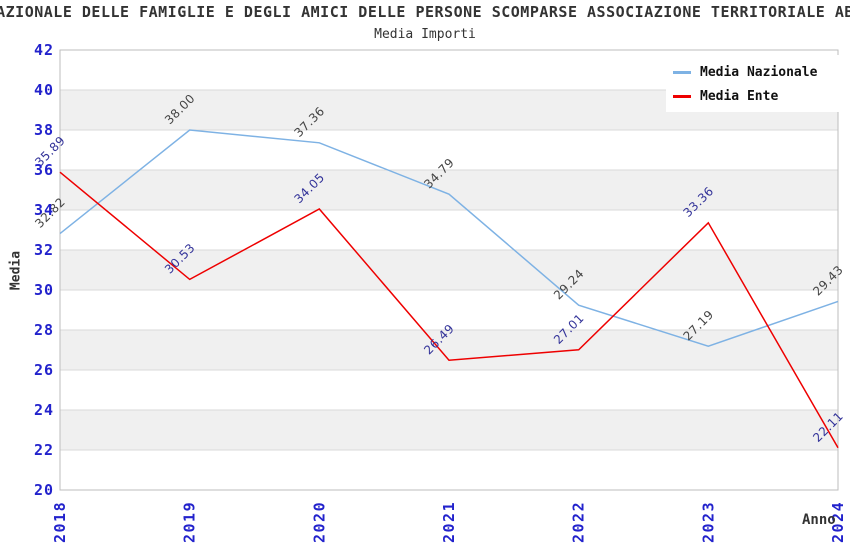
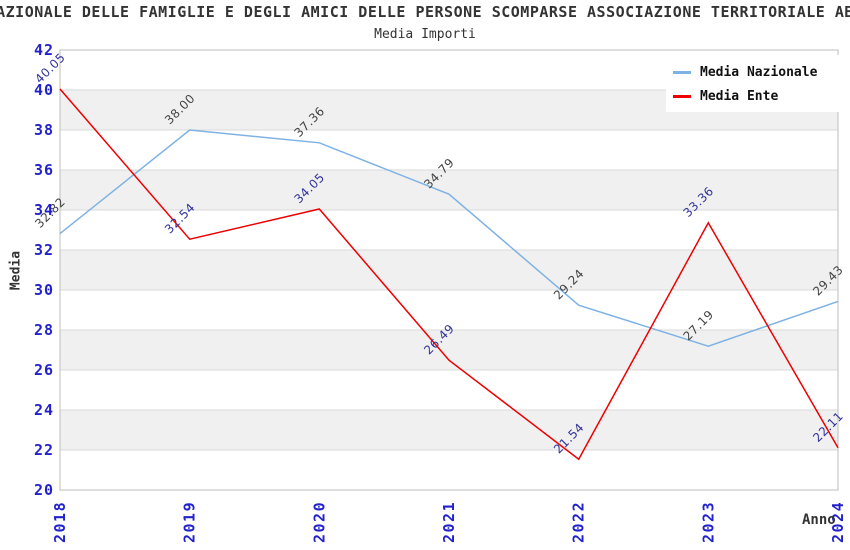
Media Ente/2018: 35.89 -> 40.05
Media Ente/2019: 30.53 -> 32.54
Media Ente/2022: 27.01 -> 21.54
